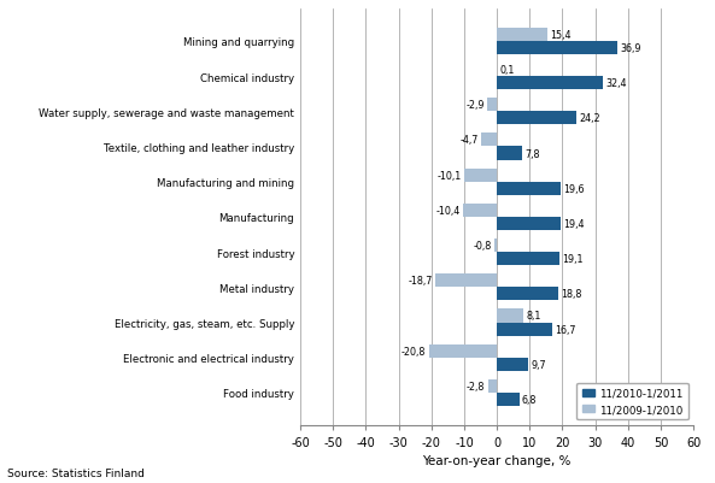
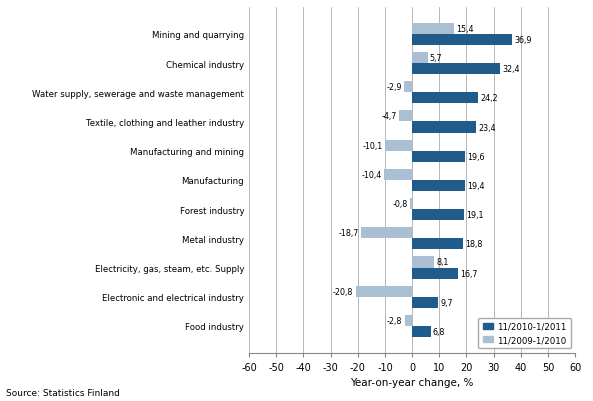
11/2009-1/2010/Chemical industry: 0,1 -> 5,7
11/2010-1/2011/Textile, clothing and leather industry: 7,8 -> 23,4
